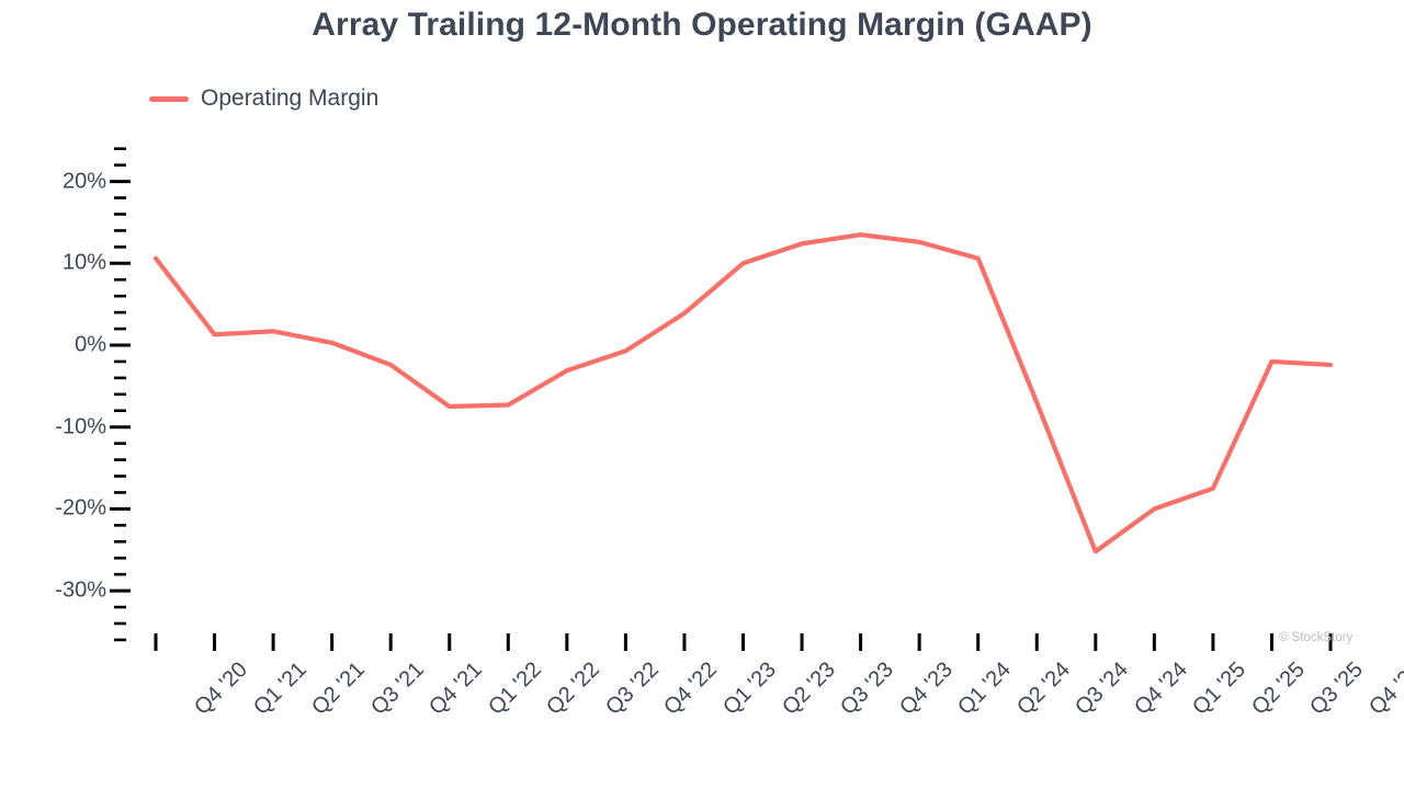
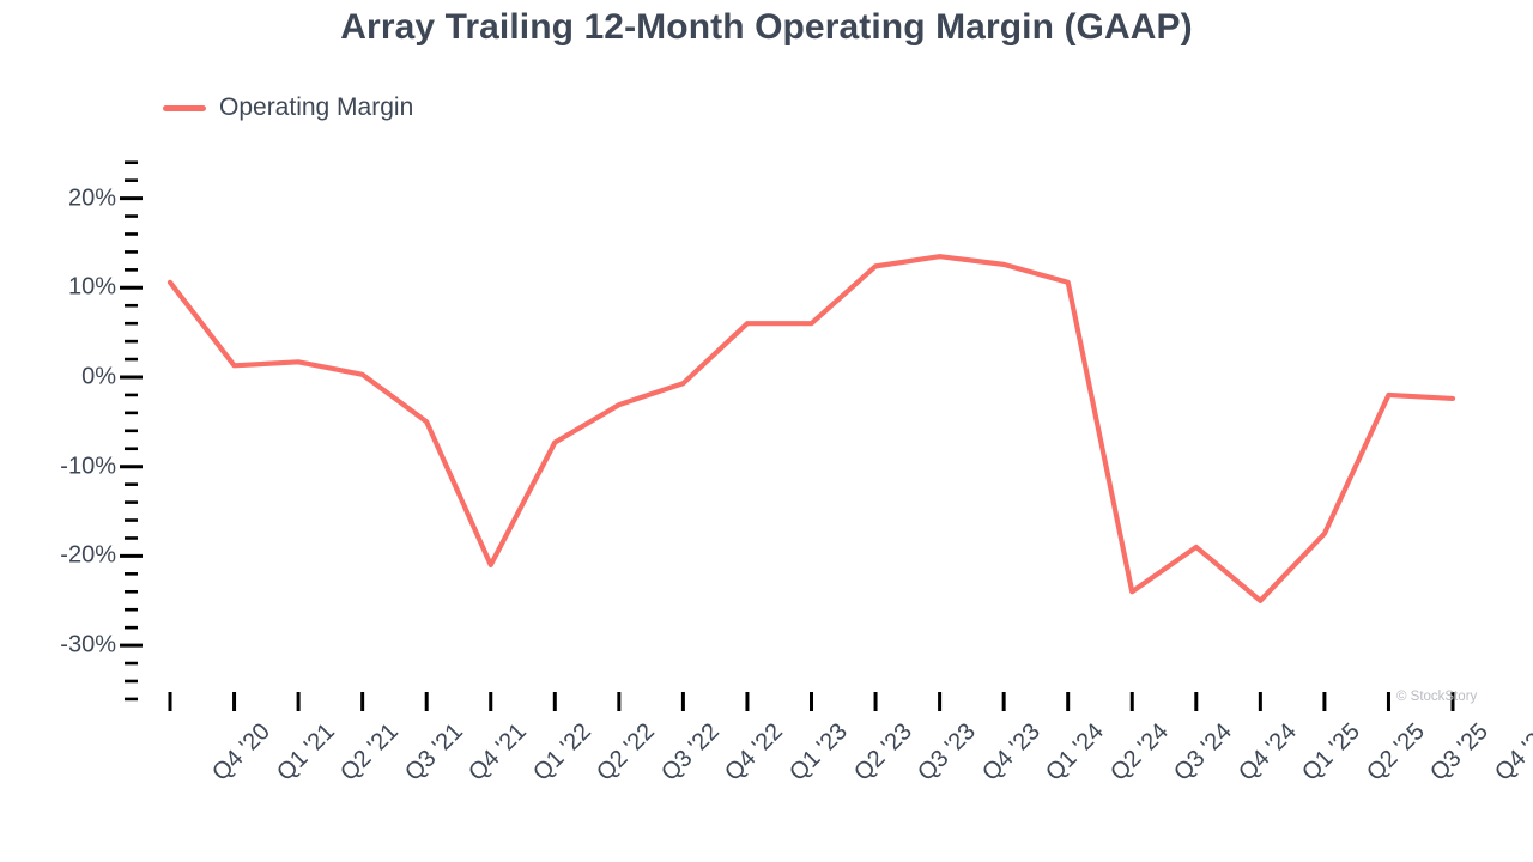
Q4 '21: -2% -> -5%
Q1 '22: -8% -> -21%
Q1 '23: 4% -> 6%
Q2 '23: 10% -> 6%
Q3 '24: -7% -> -24%
Q4 '24: -25% -> -19%
Q1 '25: -20% -> -25%
